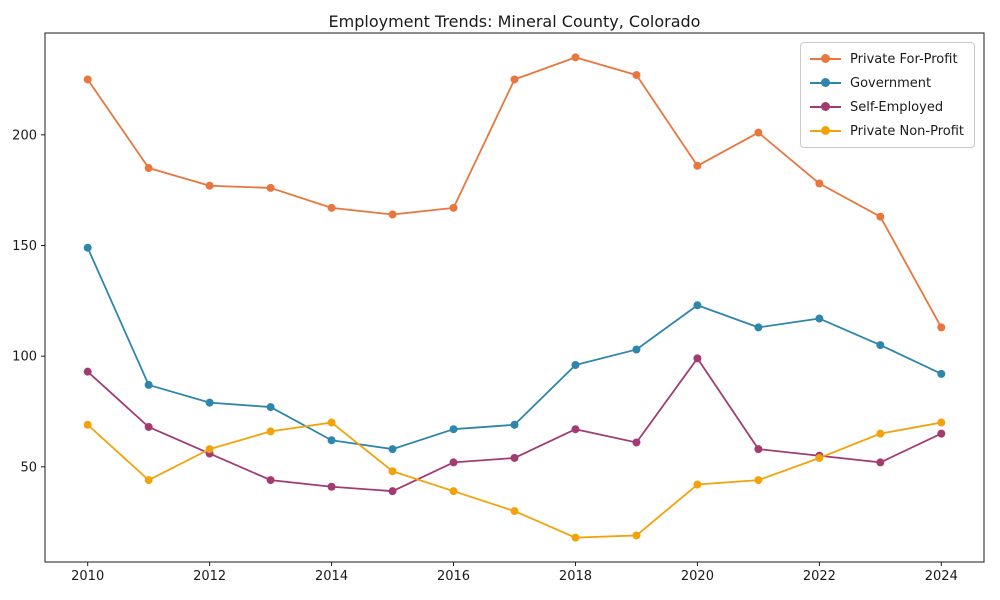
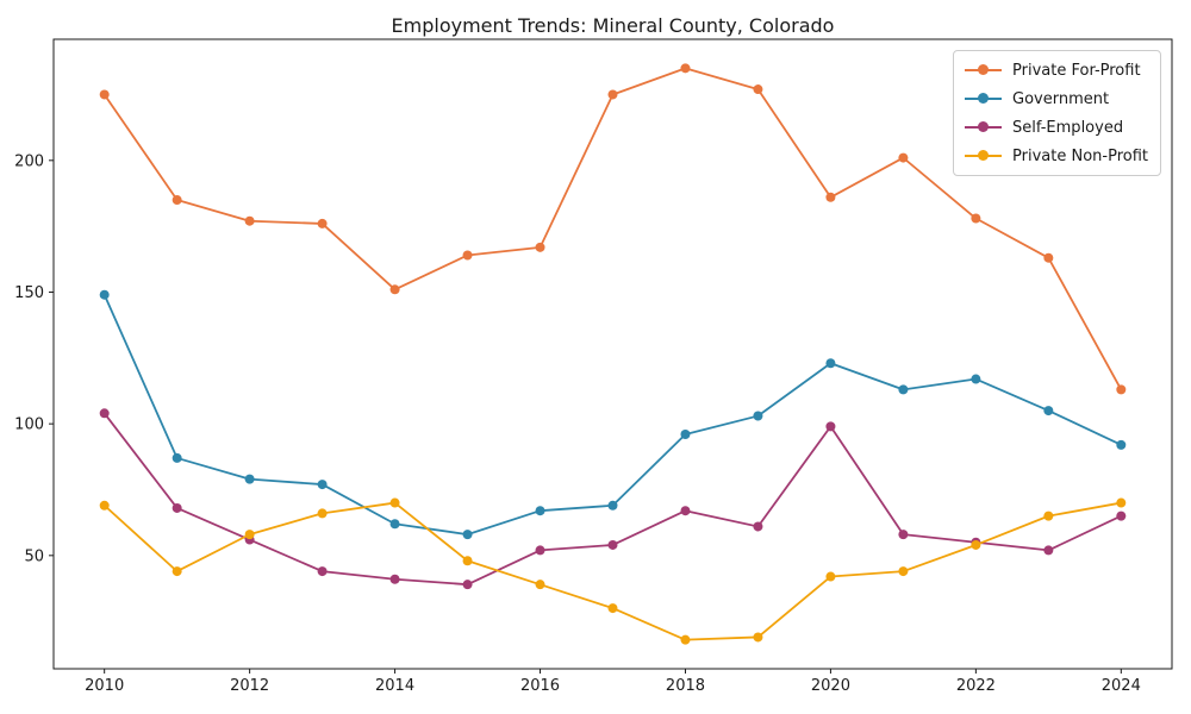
Self-Employed/2010: 93 -> 104
Private For-Profit/2014: 167 -> 151
